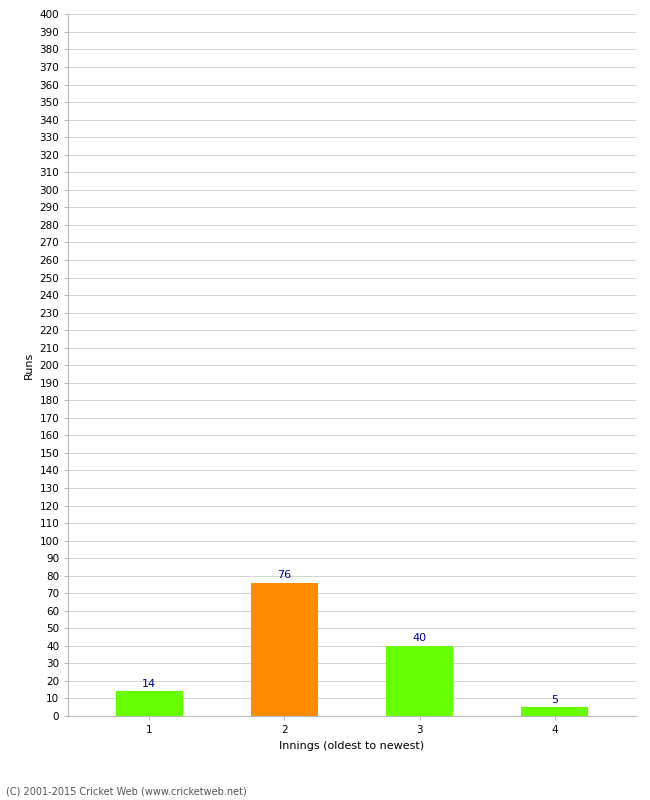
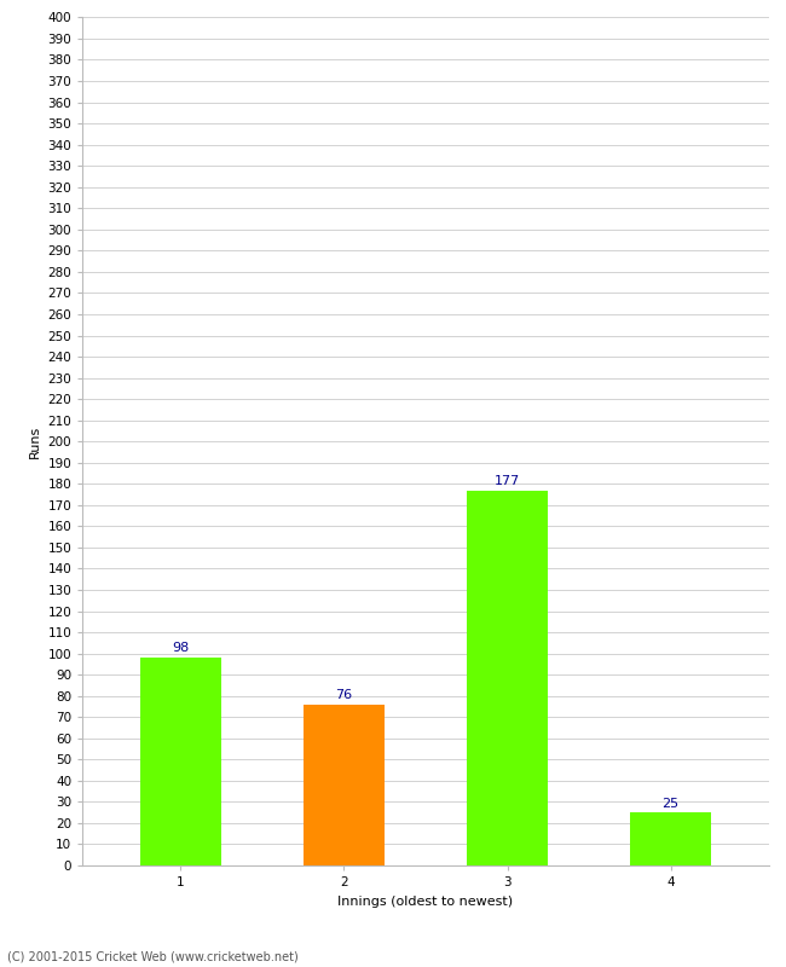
1: 14 -> 98
3: 40 -> 177
4: 5 -> 25
